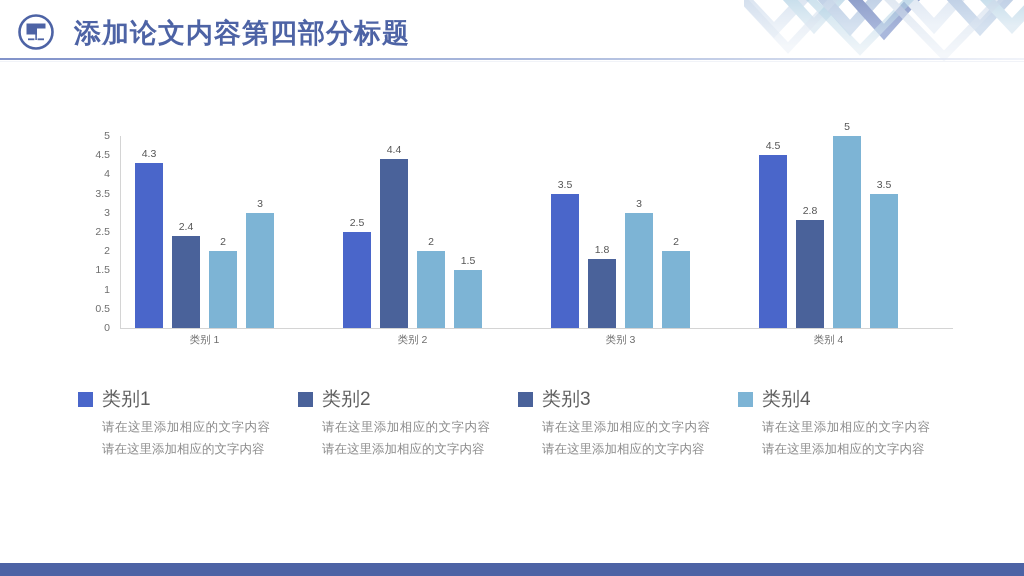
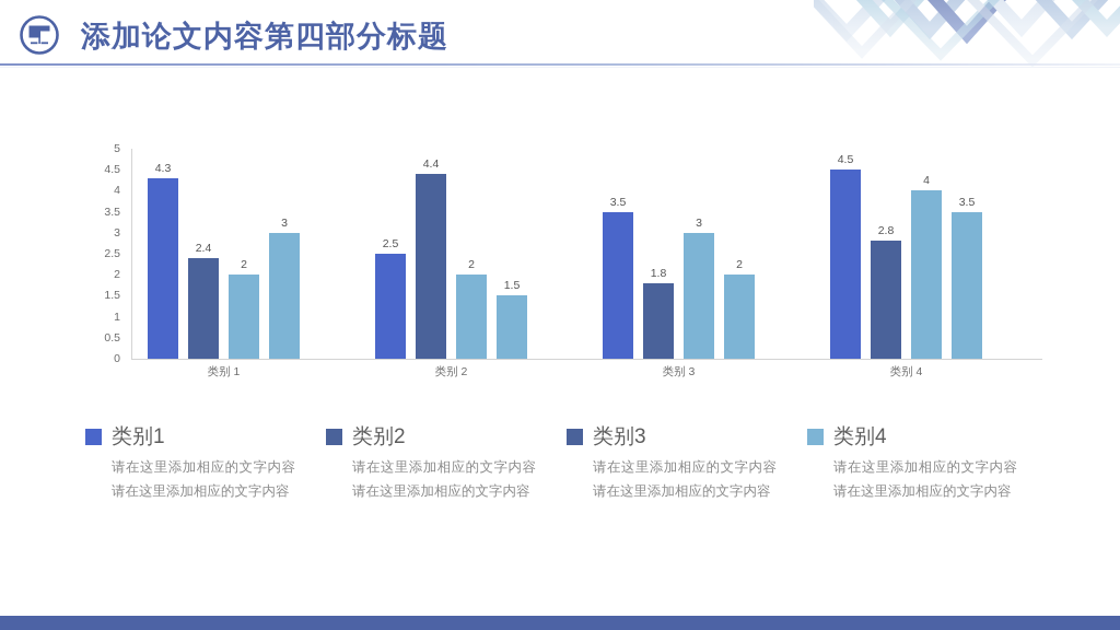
类别3/类别 4: 5 -> 4
